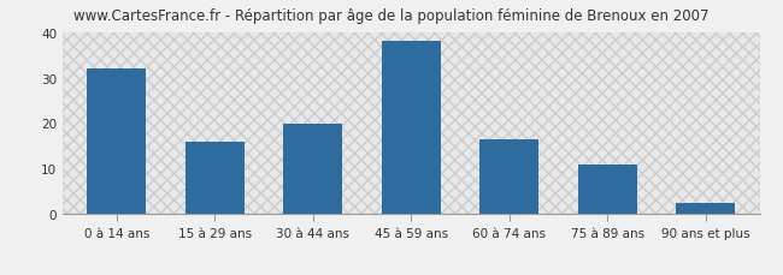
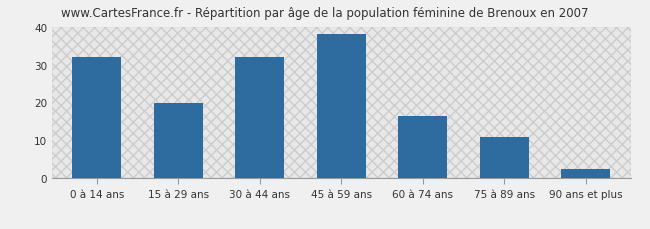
15 à 29 ans: 16.0 -> 20.0
30 à 44 ans: 20.0 -> 32.0
